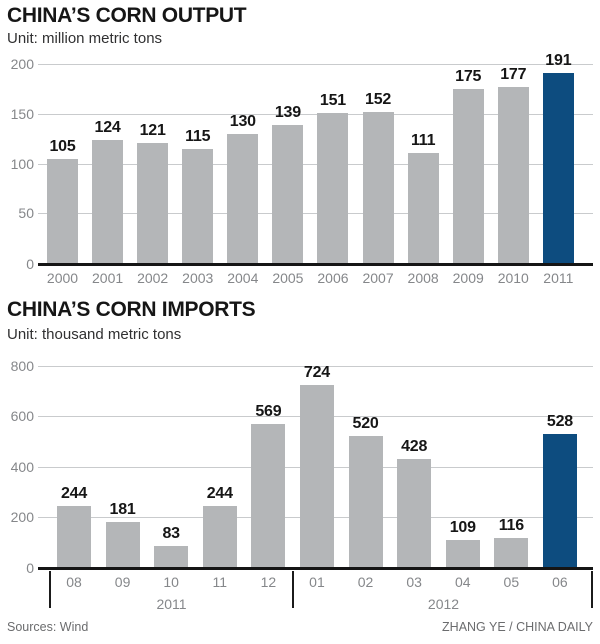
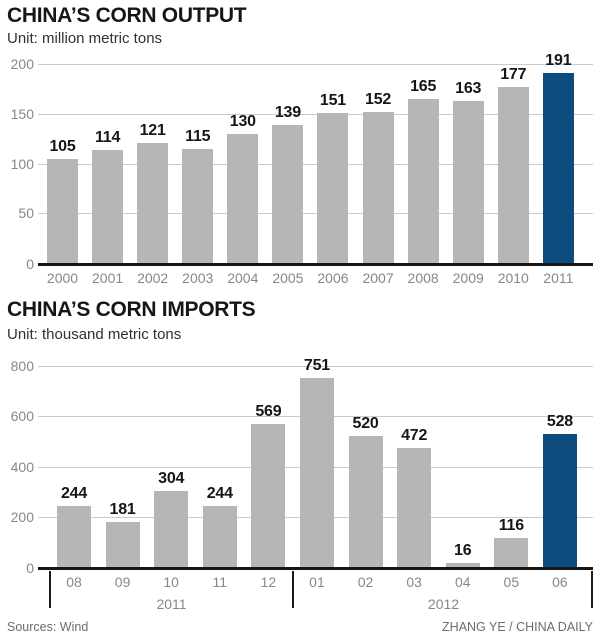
CHINA’S CORN OUTPUT/2001: 124 -> 114
CHINA’S CORN OUTPUT/2008: 111 -> 165
CHINA’S CORN OUTPUT/2009: 175 -> 163
CHINA’S CORN IMPORTS/10: 83 -> 304
CHINA’S CORN IMPORTS/01: 724 -> 751
CHINA’S CORN IMPORTS/03: 428 -> 472
CHINA’S CORN IMPORTS/04: 109 -> 16
